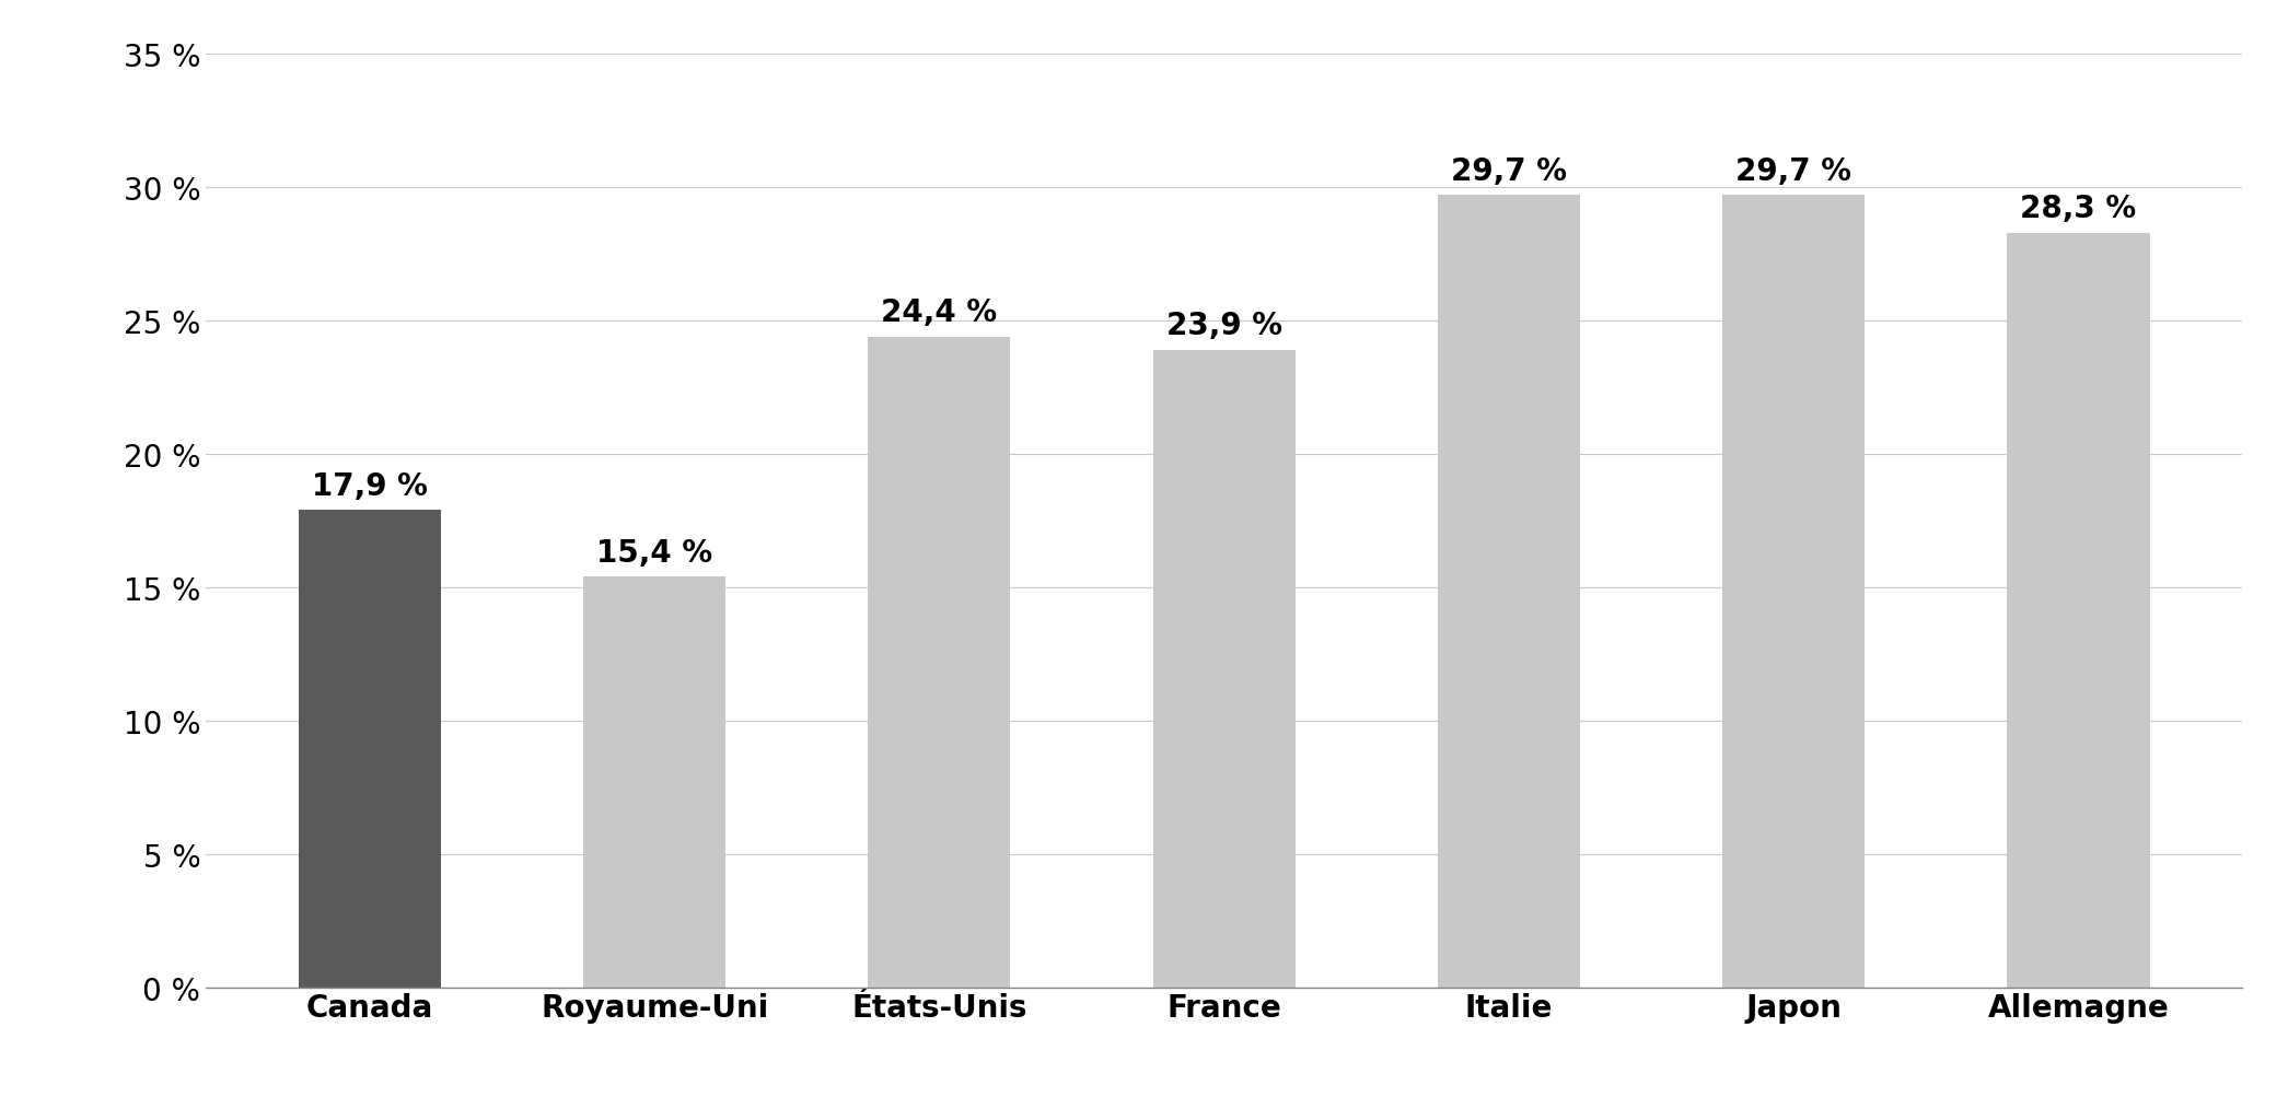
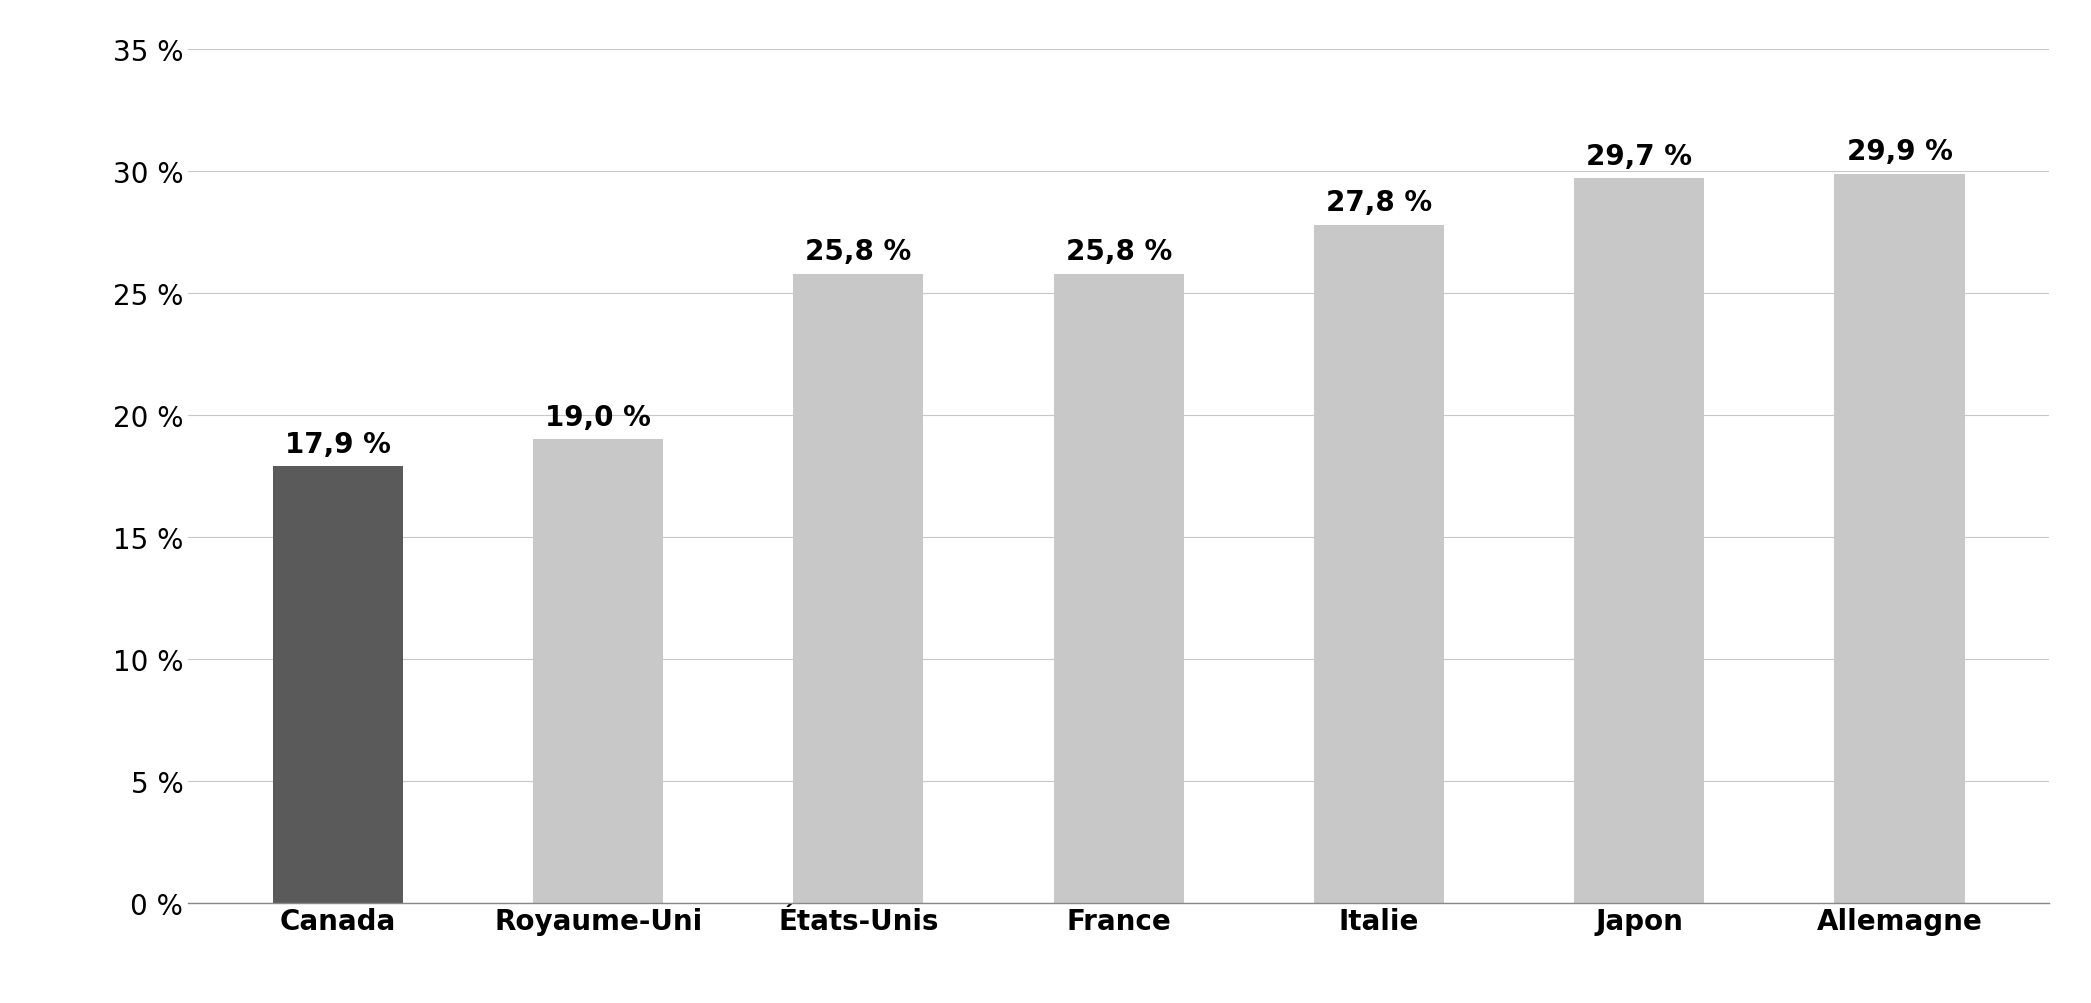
Royaume-Uni: 15,4 -> 19,0
États-Unis: 24,4 -> 25,8
France: 23,9 -> 25,8
Italie: 29,7 -> 27,8
Allemagne: 28,3 -> 29,9
